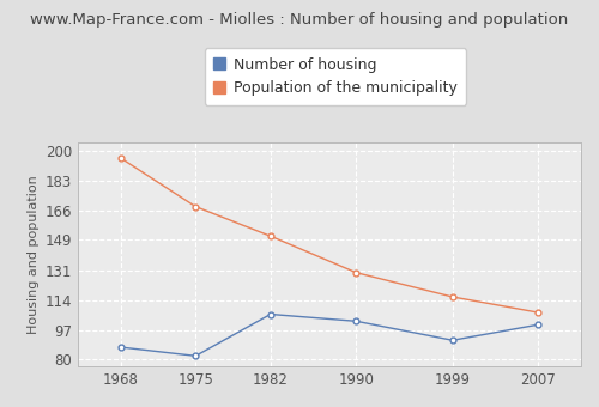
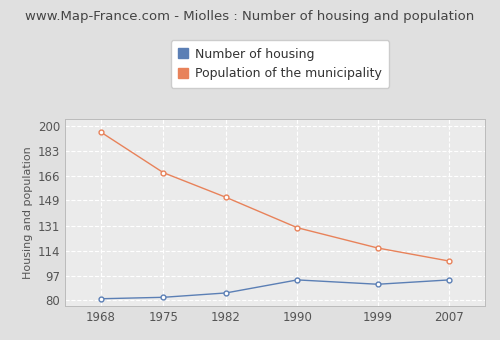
Number of housing/1968: 87 -> 81
Number of housing/1982: 106 -> 85
Number of housing/1990: 102 -> 94
Number of housing/2007: 100 -> 94
